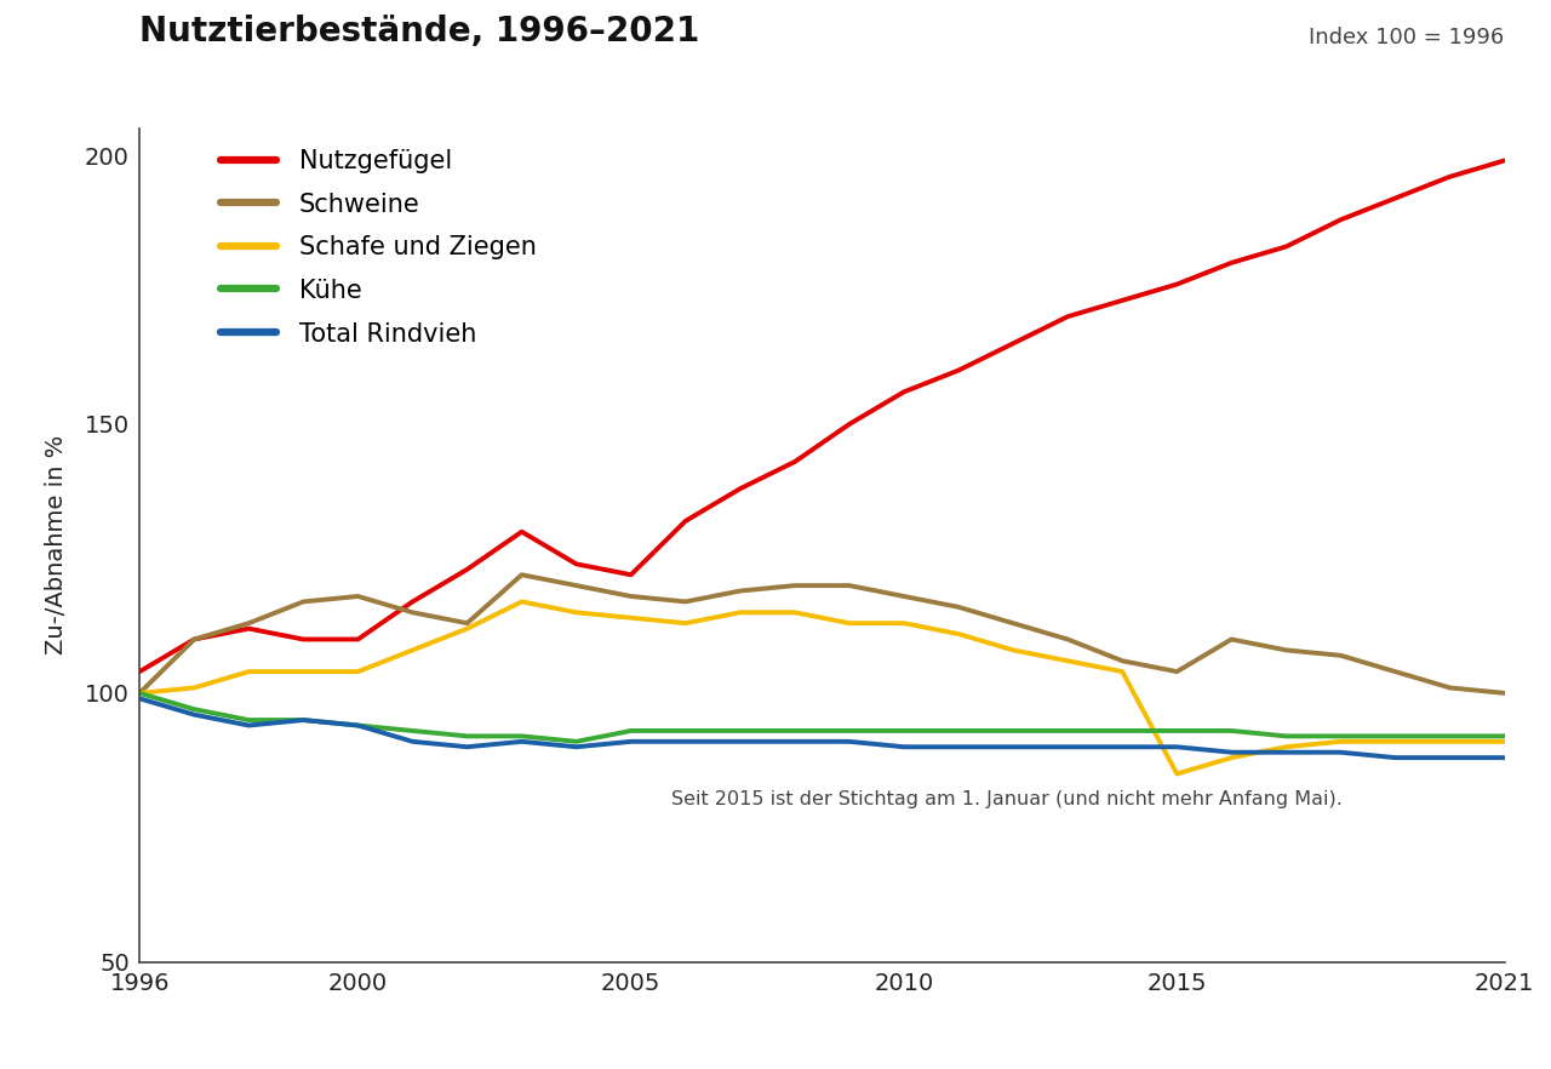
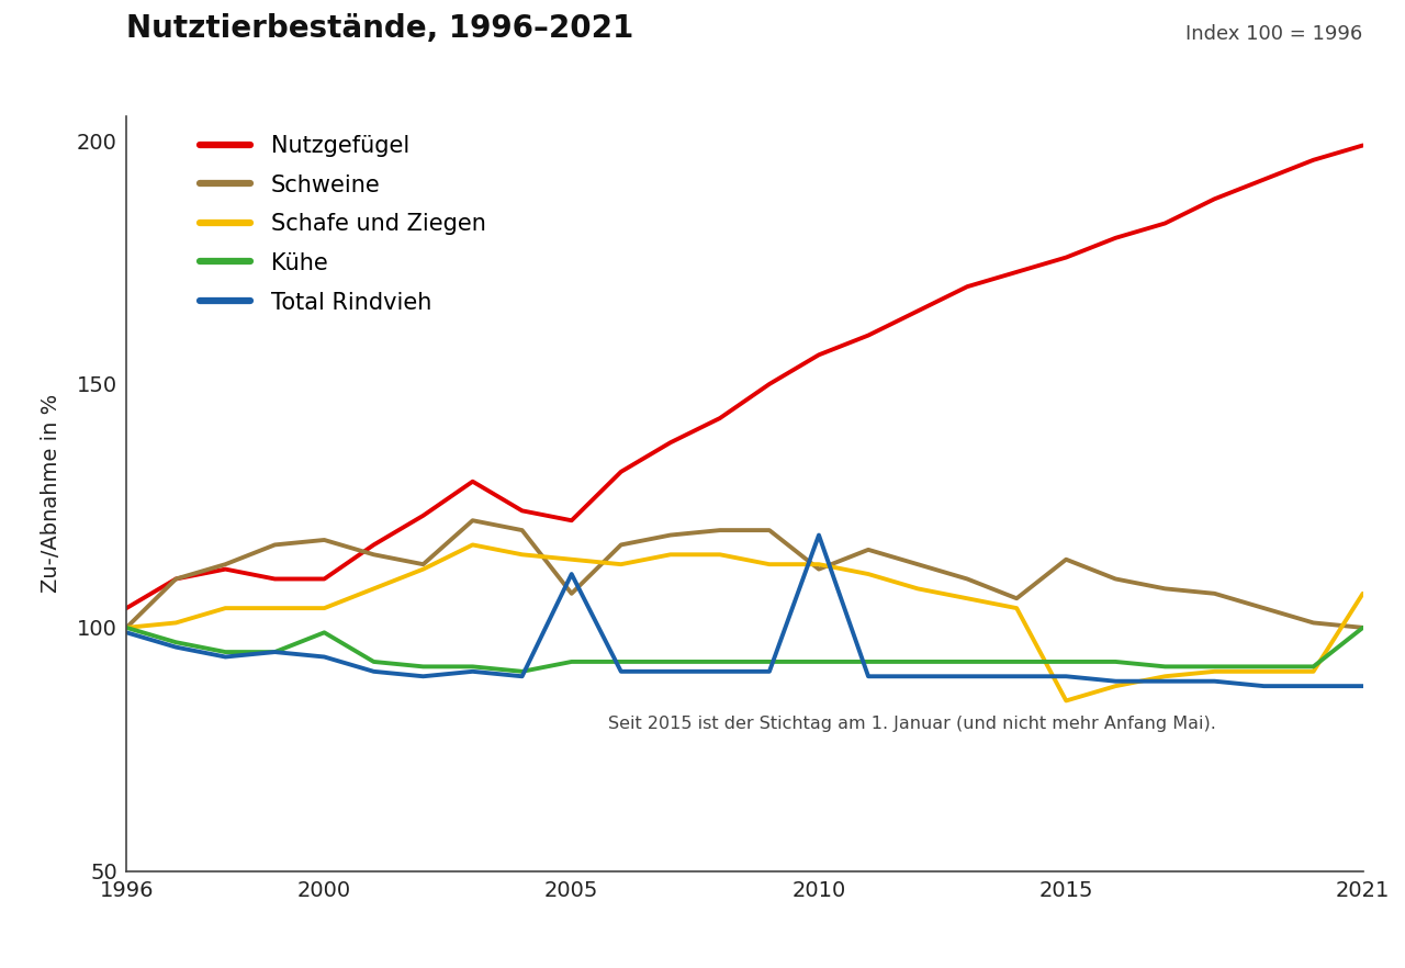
Kühe/2000: 94 -> 99
Schweine/2005: 118 -> 107
Total Rindvieh/2005: 91 -> 111
Schweine/2010: 118 -> 112
Total Rindvieh/2010: 90 -> 119
Schweine/2015: 104 -> 114
Schafe und Ziegen/2021: 91 -> 107
Kühe/2021: 92 -> 100
